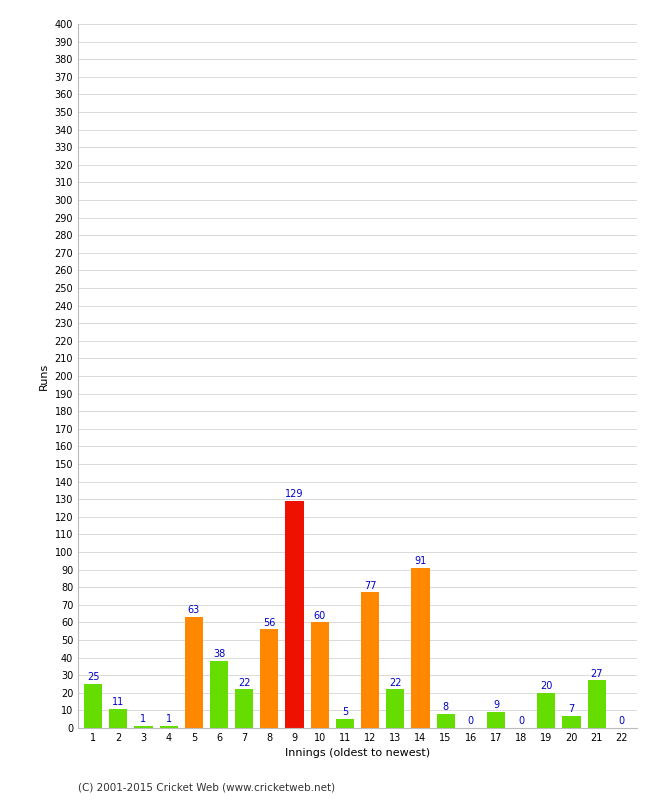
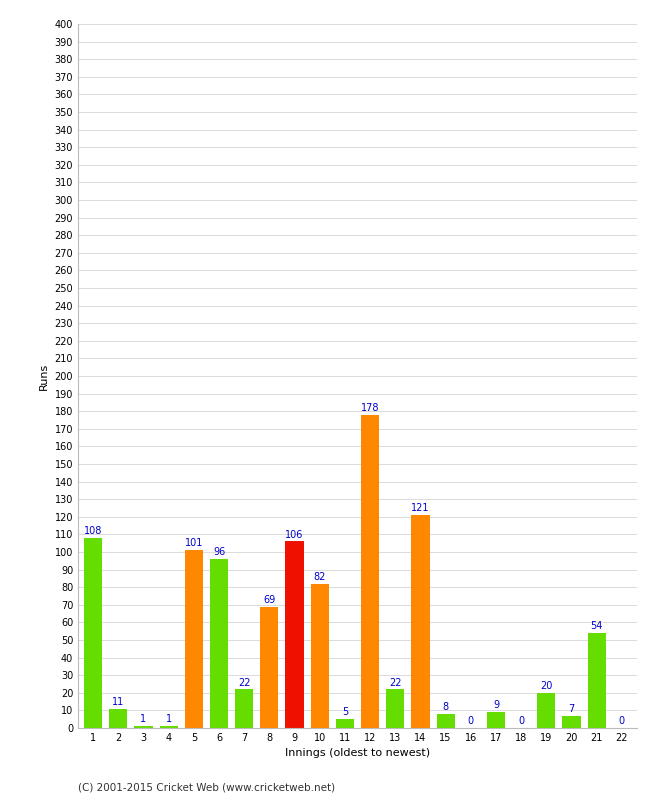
1: 25 -> 108
5: 63 -> 101
6: 38 -> 96
8: 56 -> 69
9: 129 -> 106
10: 60 -> 82
12: 77 -> 178
14: 91 -> 121
21: 27 -> 54
